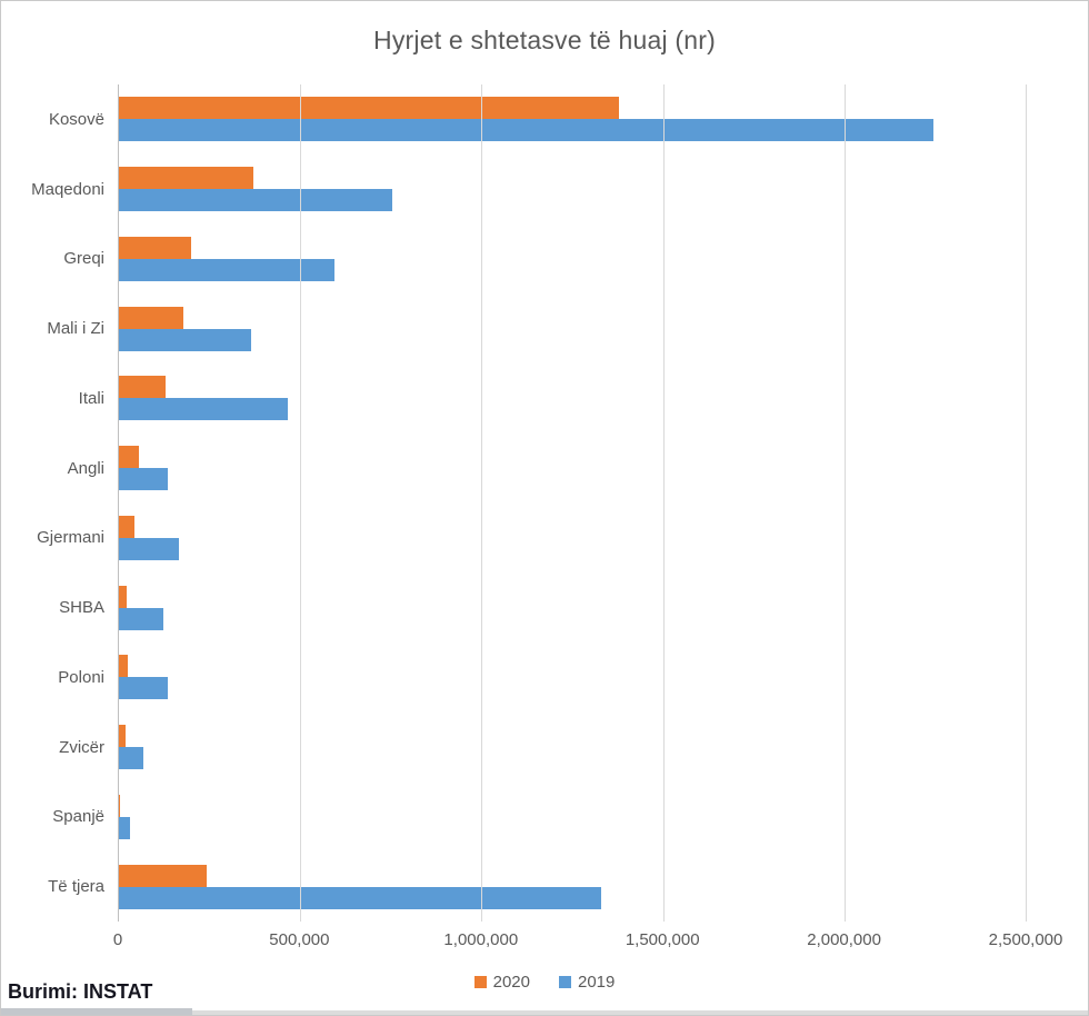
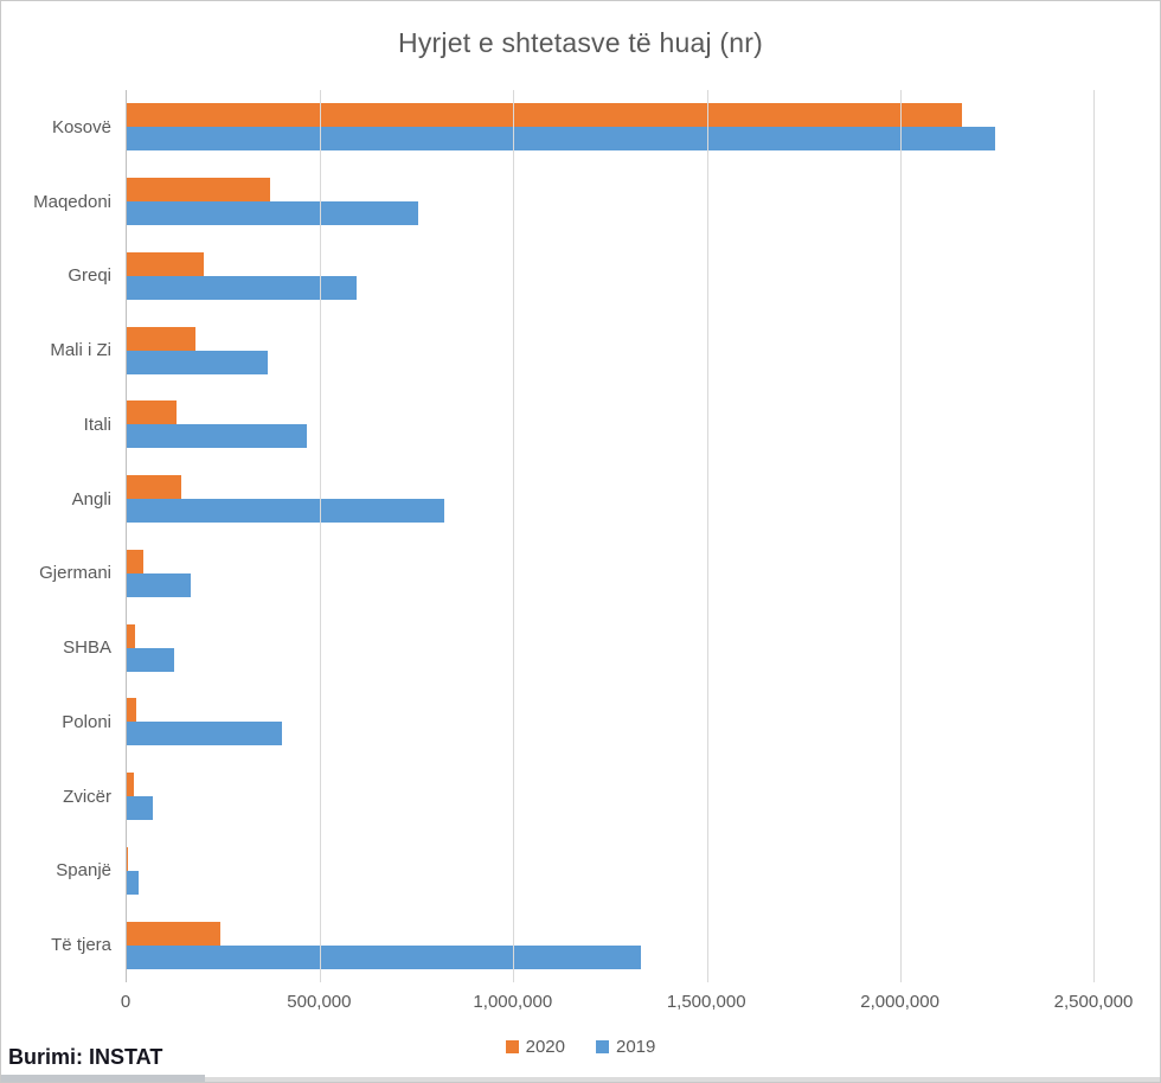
2020/Kosovë: 1380000 -> 2160000
2020/Angli: 50000 -> 140000
2019/Angli: 140000 -> 820000
2019/Poloni: 140000 -> 400000
